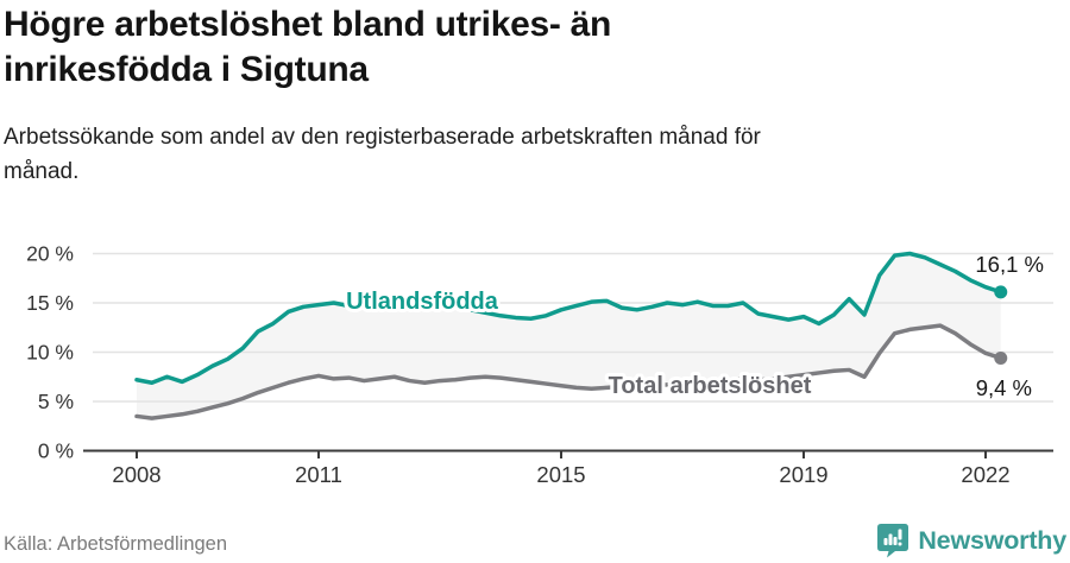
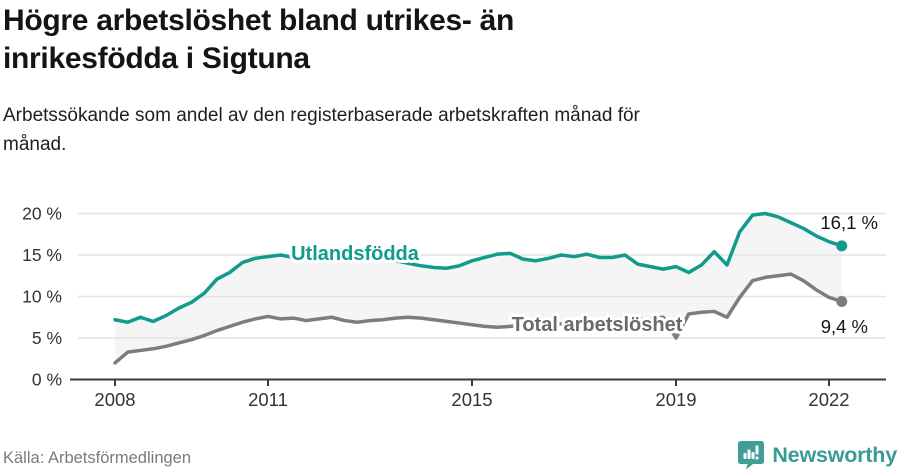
Total arbetslöshet/2008: 4% -> 2%
Total arbetslöshet/2019: 8% -> 5%
